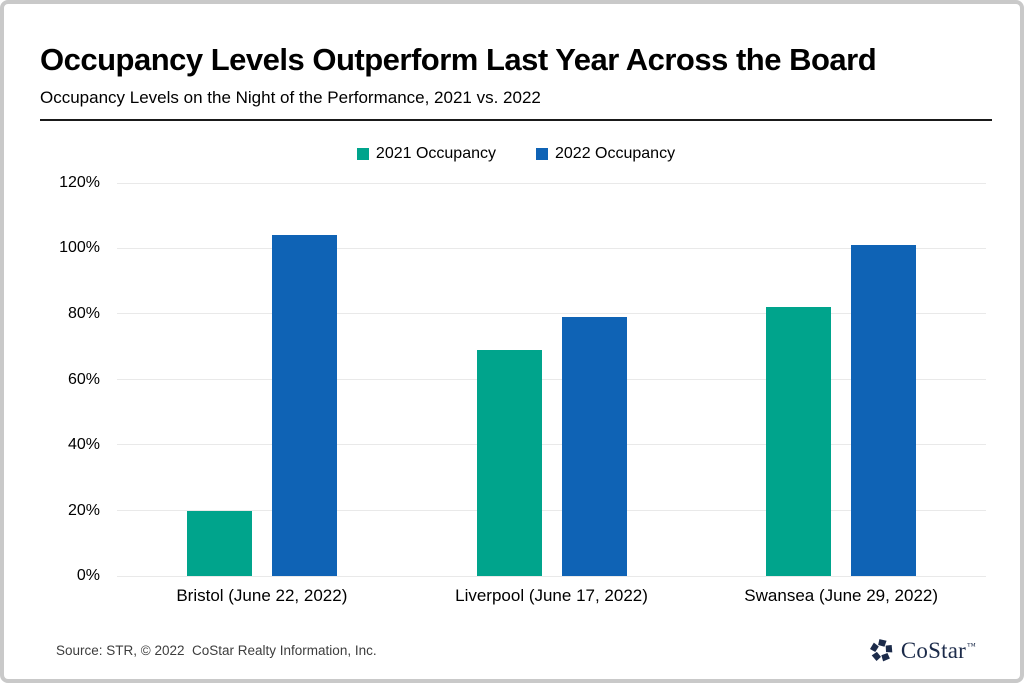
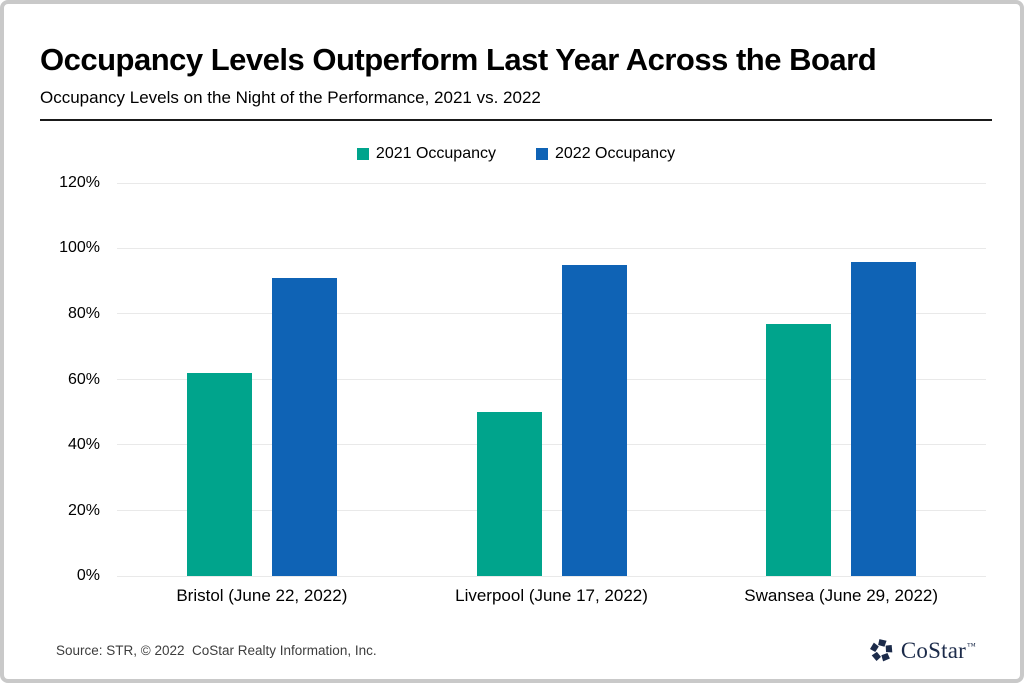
2021 Occupancy/Bristol (June 22, 2022): 20% -> 62%
2022 Occupancy/Bristol (June 22, 2022): 104% -> 91%
2021 Occupancy/Liverpool (June 17, 2022): 69% -> 50%
2022 Occupancy/Liverpool (June 17, 2022): 79% -> 95%
2021 Occupancy/Swansea (June 29, 2022): 82% -> 77%
2022 Occupancy/Swansea (June 29, 2022): 101% -> 96%
